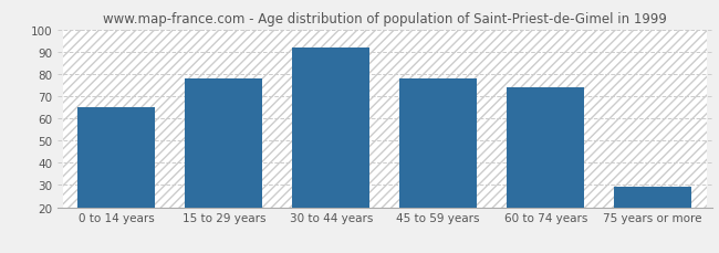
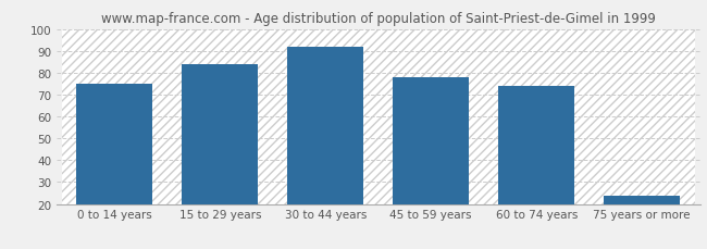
0 to 14 years: 65 -> 75
15 to 29 years: 78 -> 84
75 years or more: 29 -> 24
